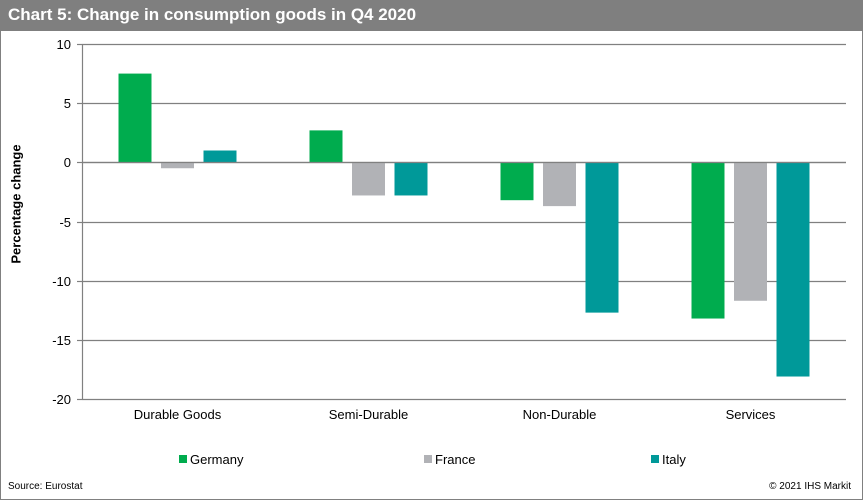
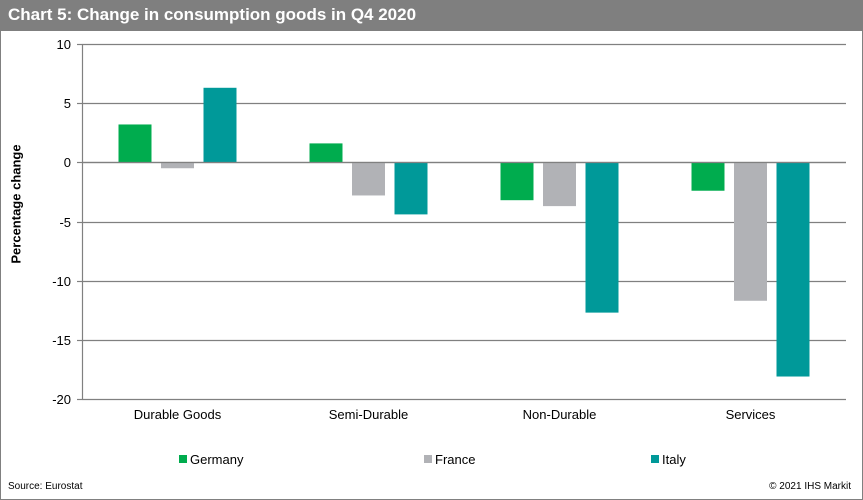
Germany/Durable Goods: 7.5 -> 3.2
Italy/Durable Goods: 1.0 -> 6.3
Germany/Semi-Durable: 2.7 -> 1.6
Italy/Semi-Durable: -2.8 -> -4.4
Germany/Services: -13.2 -> -2.4
